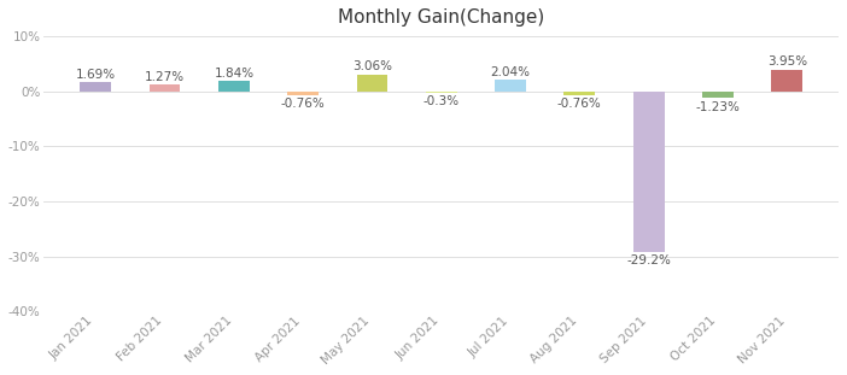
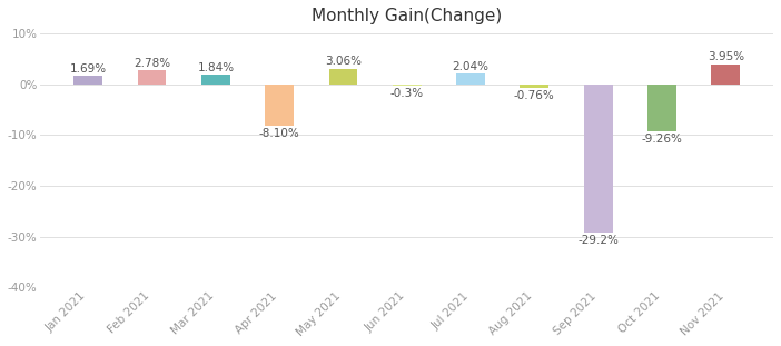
Feb 2021: 1.27% -> 2.78%
Apr 2021: -0.76% -> -8.10%
Oct 2021: -1.23% -> -9.26%
